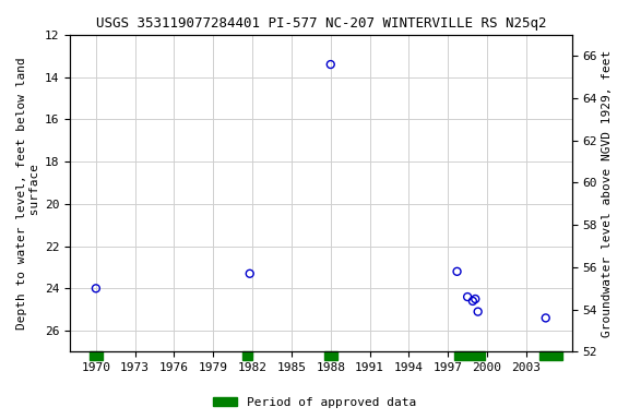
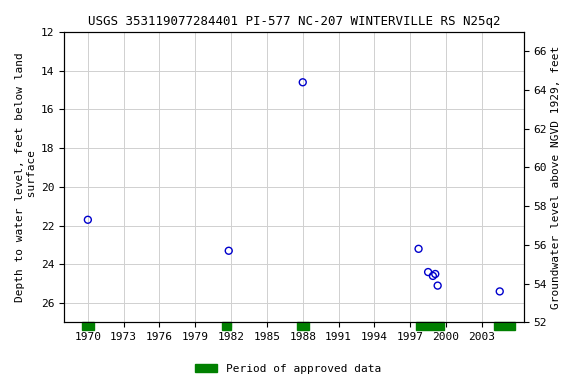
1970: 24.0 -> 21.7
1988: 13.4 -> 14.6
